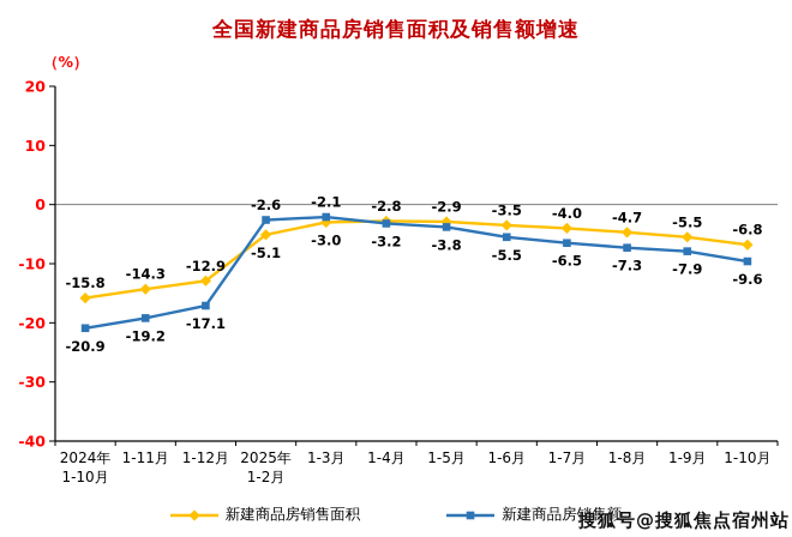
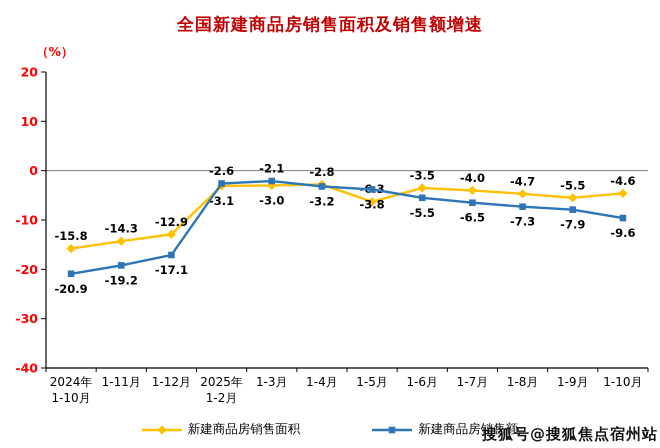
新建商品房销售面积/2025年 1-2月: -5.1 -> -3.1
新建商品房销售面积/1-5月: -2.9 -> -6.3
新建商品房销售面积/1-10月: -6.8 -> -4.6
